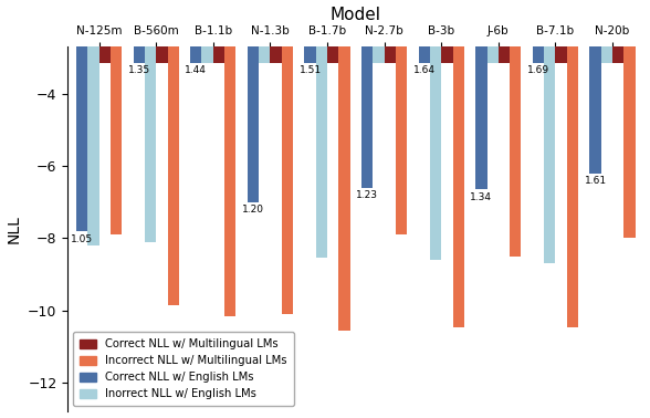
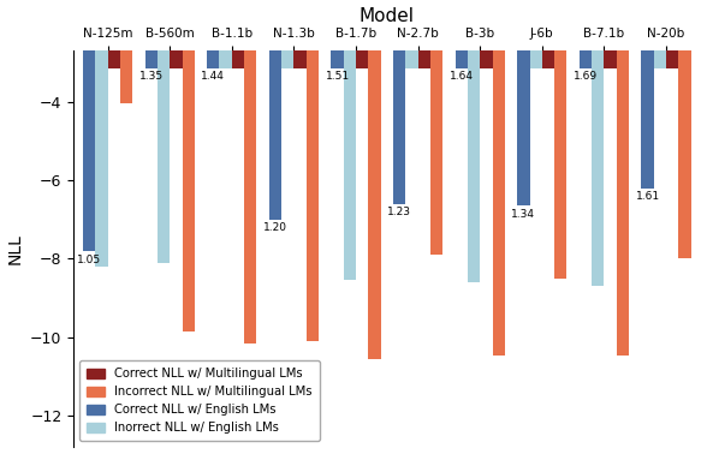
Incorrect NLL w/ Multilingual LMs/N-125m: -7.90 -> -4.05
